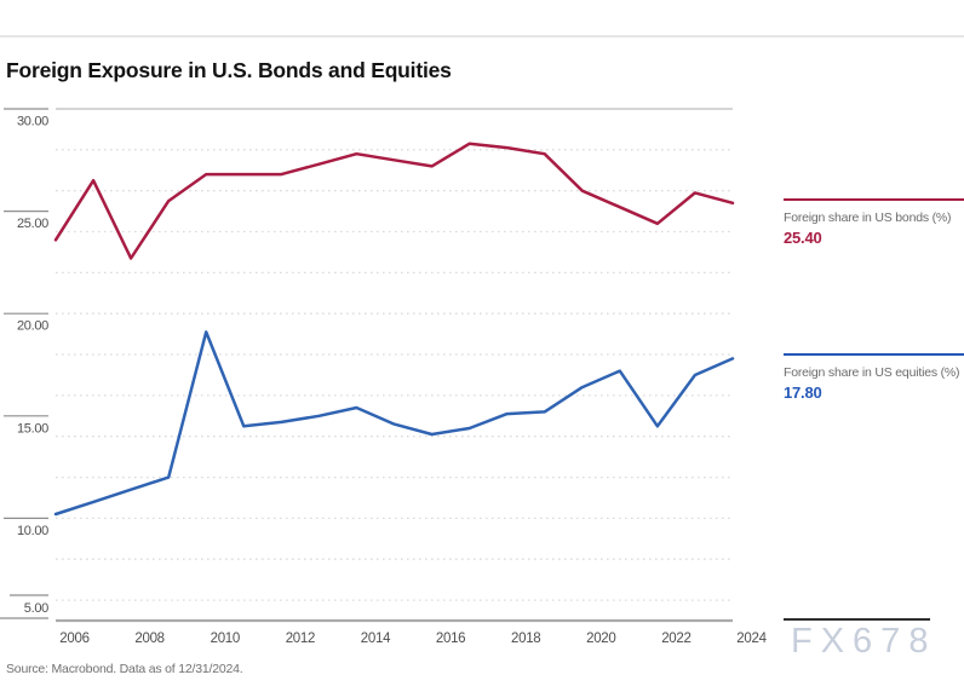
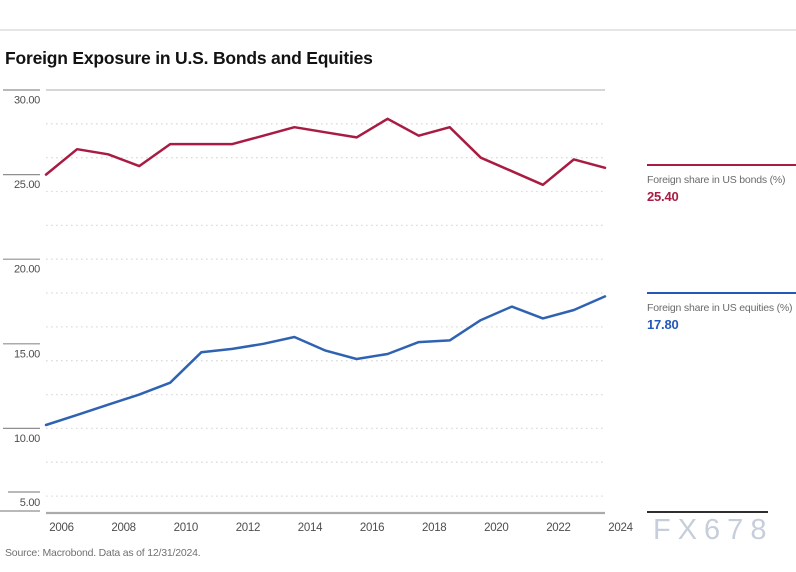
Foreign share in US bonds (%)/2006: 23.6 -> 25.0
Foreign share in US bonds (%)/2008: 22.7 -> 26.2
Foreign share in US equities (%)/2010: 19.1 -> 12.7
Foreign share in US bonds (%)/2018: 28.1 -> 27.3
Foreign share in US equities (%)/2022: 14.5 -> 16.5
